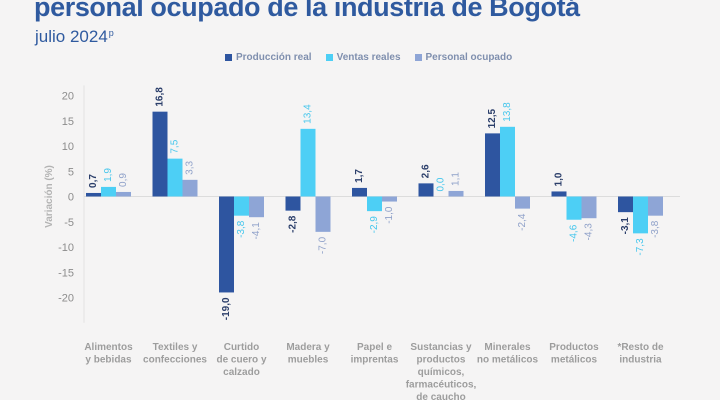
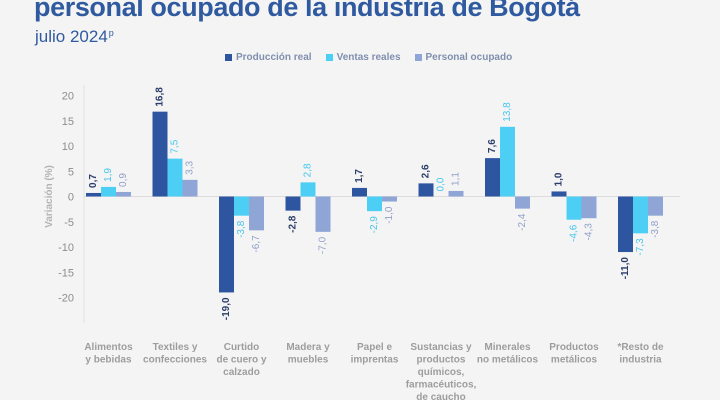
Personal ocupado/Curtido de cuero y calzado: -4,1 -> -6,7
Ventas reales/Madera y muebles: 13,4 -> 2,8
Producción real/Minerales no metálicos: 12,5 -> 7,6
Producción real/*Resto de industria: -3,1 -> -11,0
